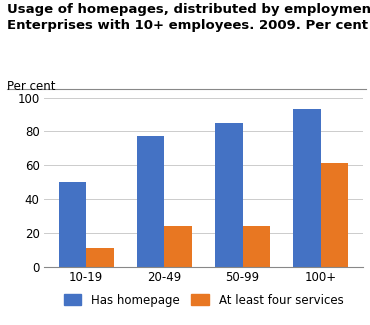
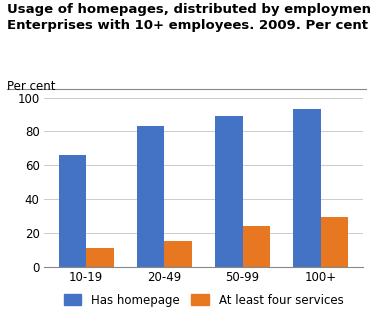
Has homepage/10-19: 50 -> 66
Has homepage/20-49: 77 -> 83
At least four services/20-49: 24 -> 15
Has homepage/50-99: 85 -> 89
At least four services/100+: 61 -> 29
